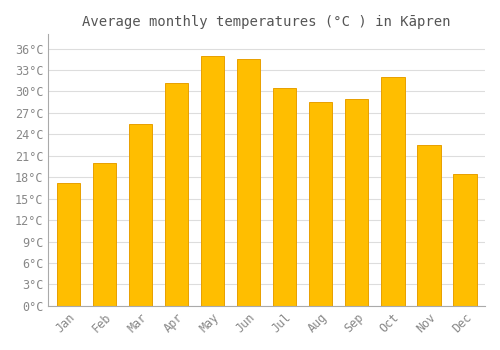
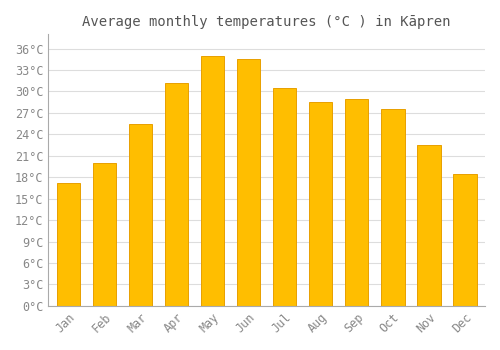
Oct: 32.0°C -> 27.5°C
